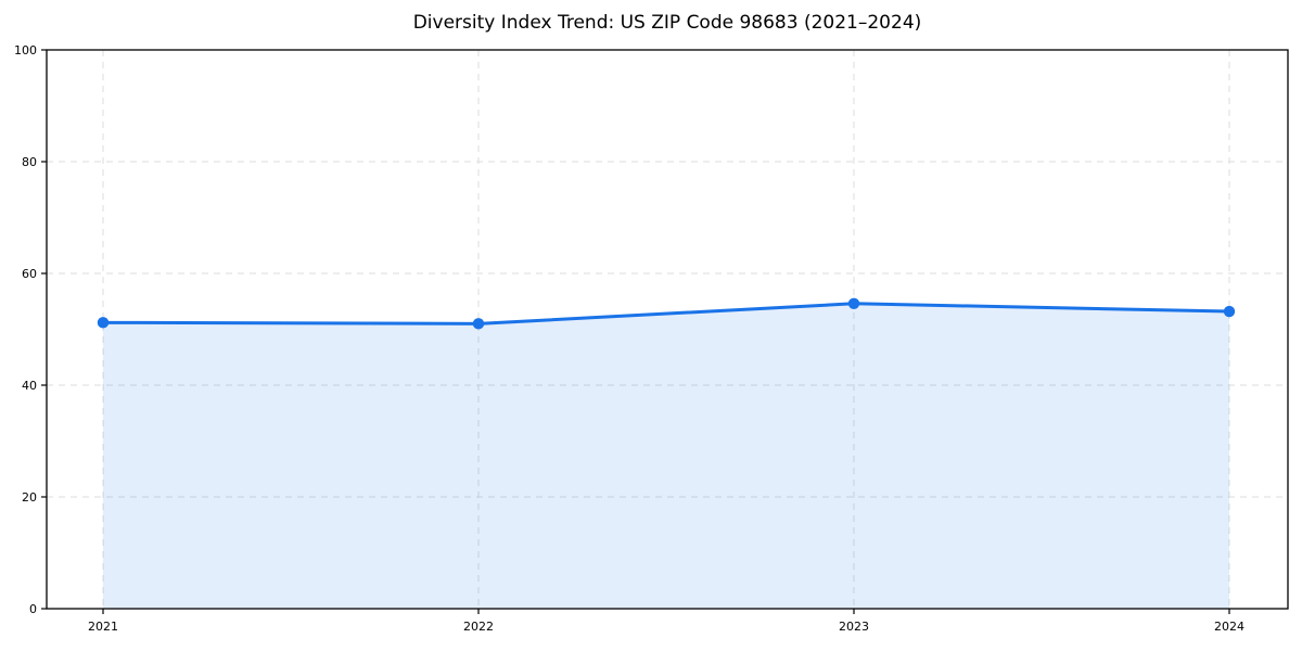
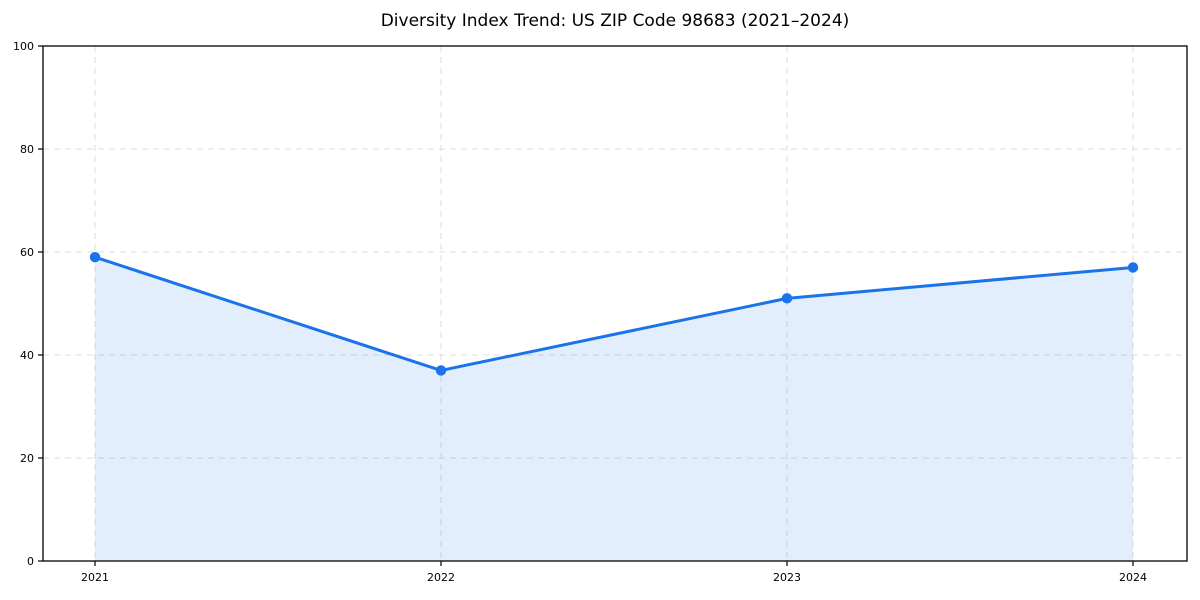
2021: 51 -> 59
2022: 51 -> 37
2023: 55 -> 51
2024: 53 -> 57
